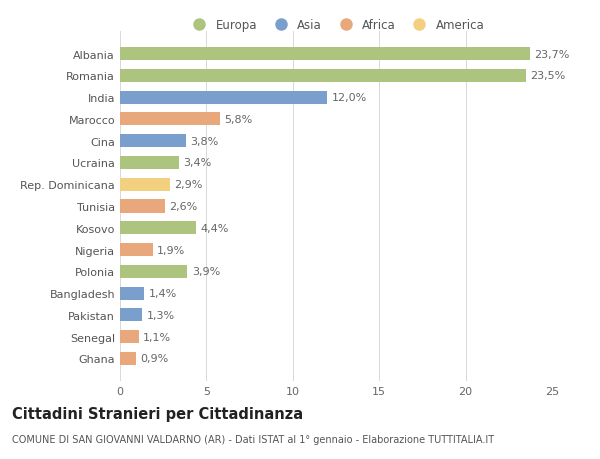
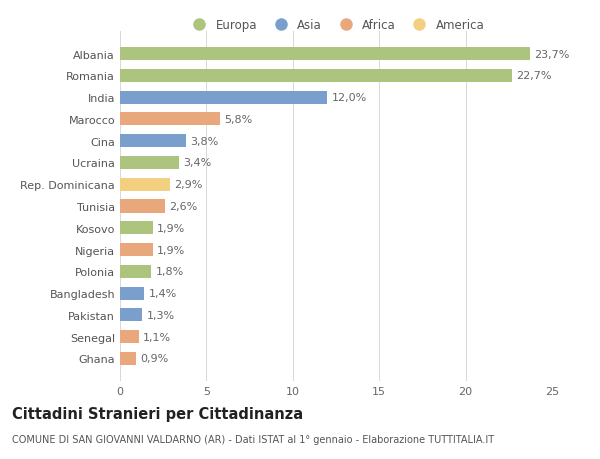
Romania: 23,5% -> 22,7%
Kosovo: 4,4% -> 1,9%
Polonia: 3,9% -> 1,8%
